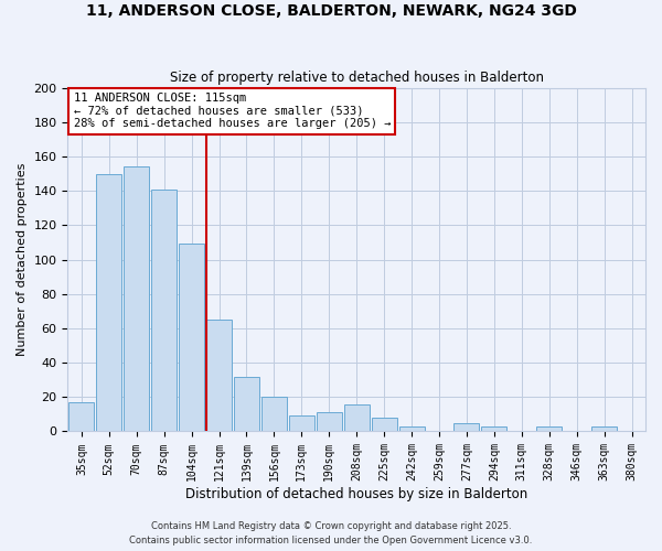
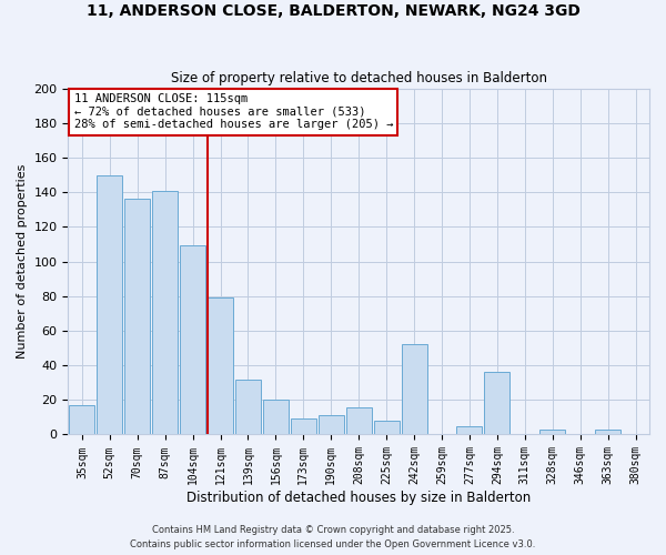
70sqm: 154 -> 136
121sqm: 65 -> 79
242sqm: 3 -> 52
294sqm: 3 -> 36
